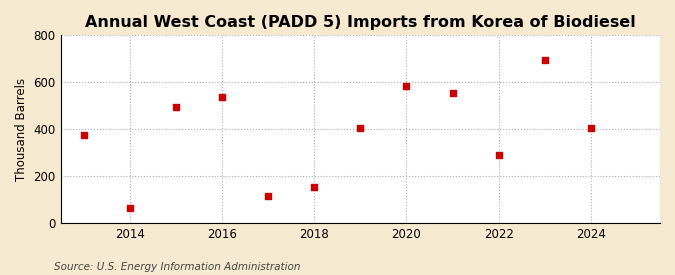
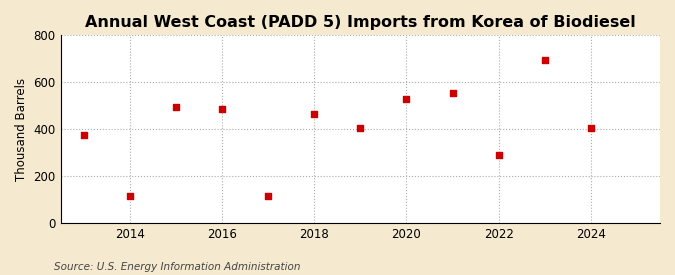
2014: 65 -> 115
2016: 535 -> 485
2018: 155 -> 465
2020: 585 -> 530
